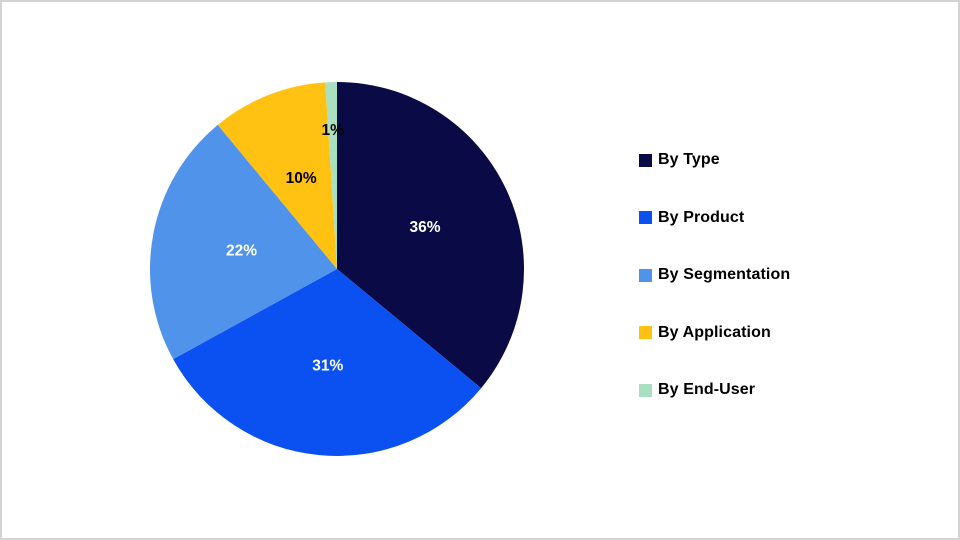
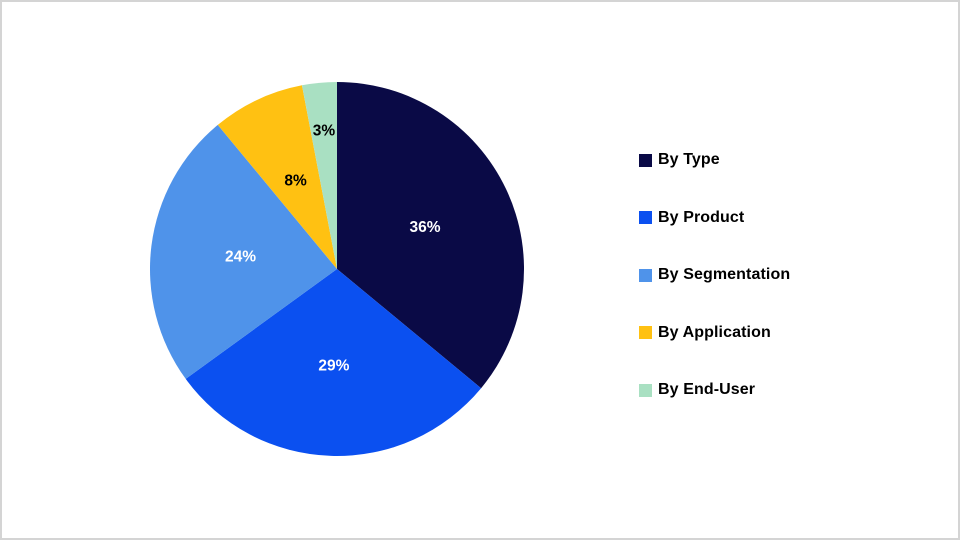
By Product: 31% -> 29%
By Segmentation: 22% -> 24%
By Application: 10% -> 8%
By End-User: 1% -> 3%
